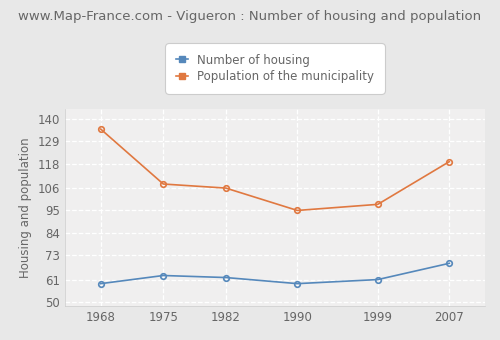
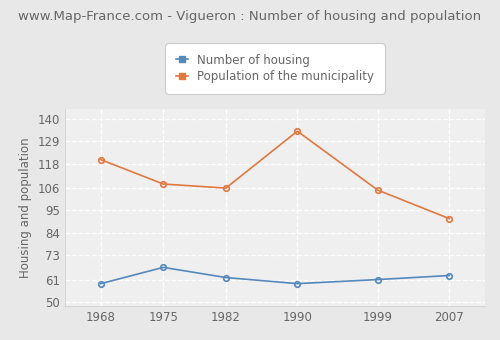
Population of the municipality/1968: 135 -> 120
Number of housing/1975: 63 -> 67
Population of the municipality/1990: 95 -> 134
Population of the municipality/1999: 98 -> 105
Number of housing/2007: 69 -> 63
Population of the municipality/2007: 119 -> 91
